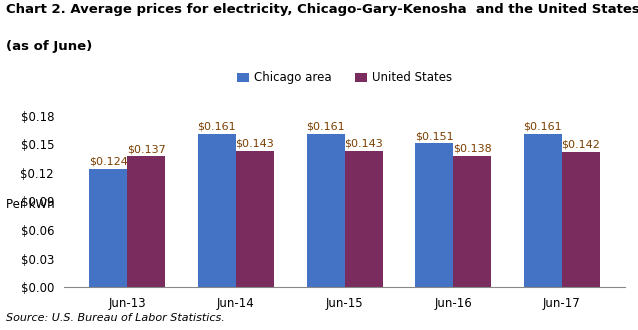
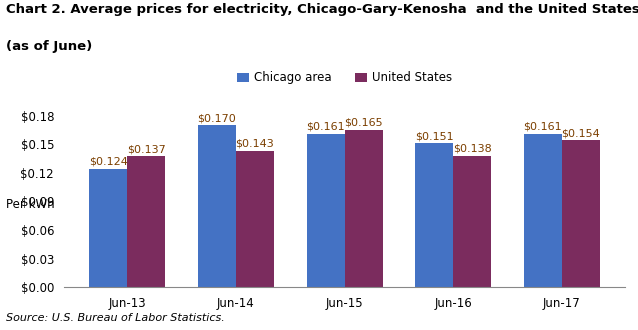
Chicago area/Jun-14: $0.161 -> $0.170
United States/Jun-15: $0.143 -> $0.165
United States/Jun-17: $0.142 -> $0.154
